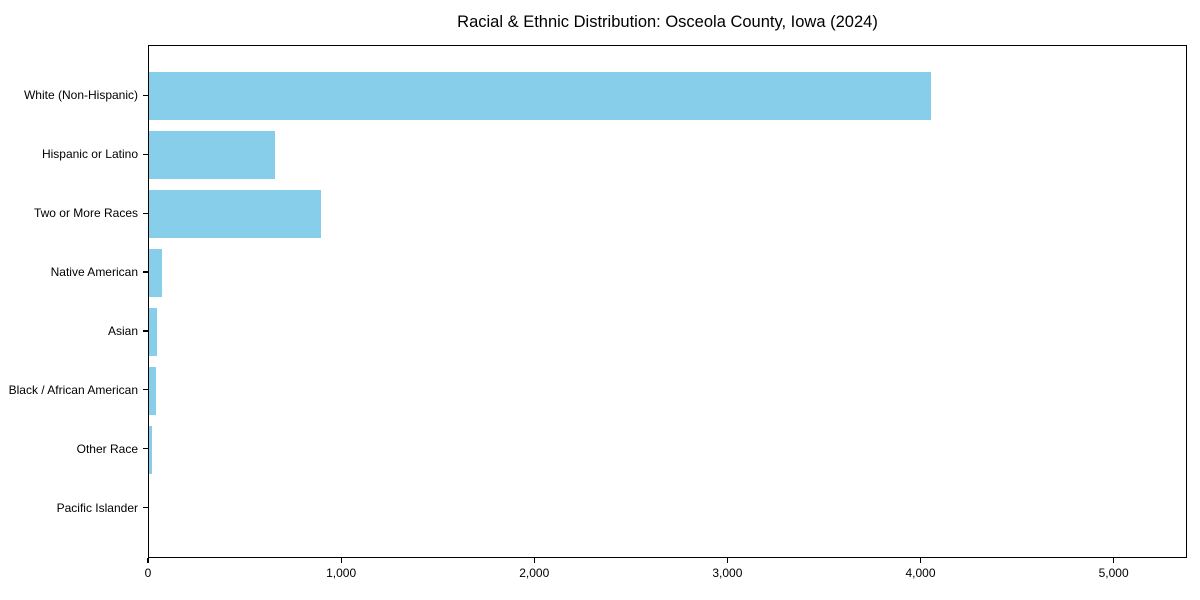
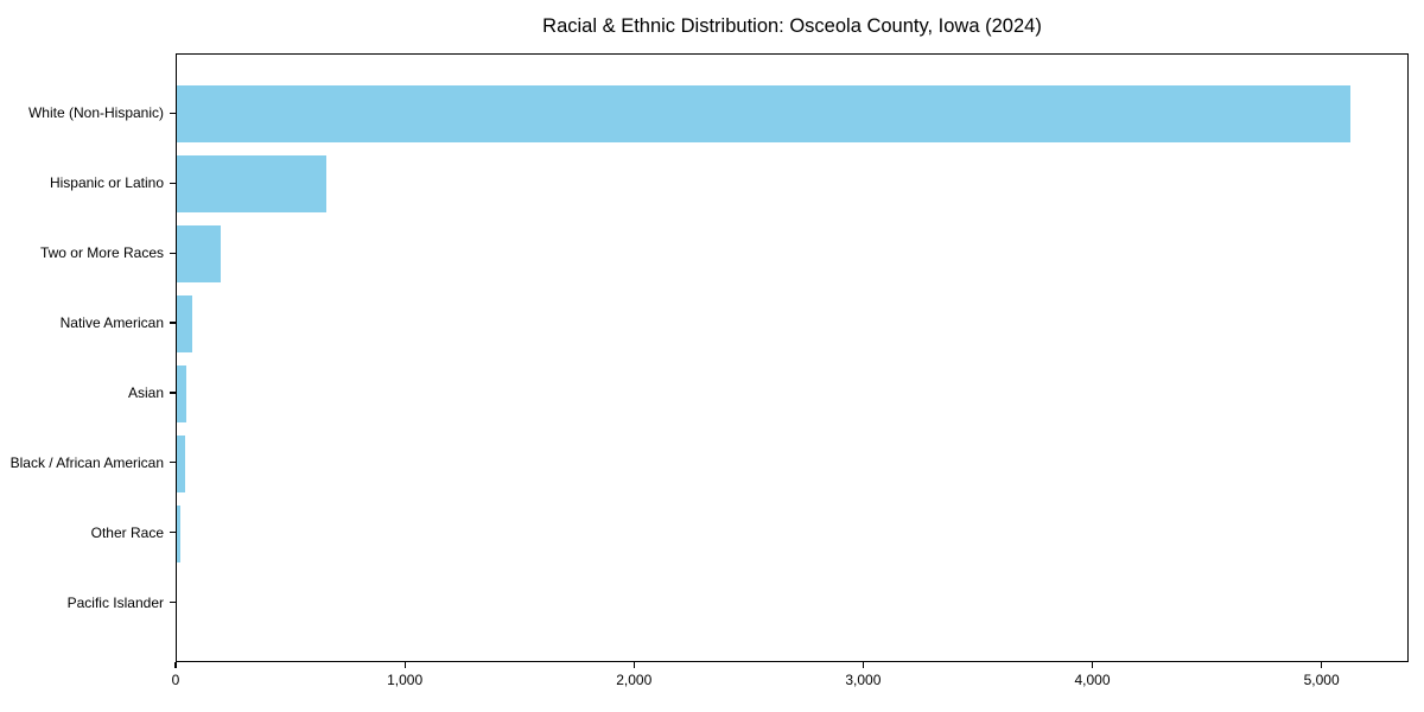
White (Non-Hispanic): 4050 -> 5120
Two or More Races: 890 -> 190
